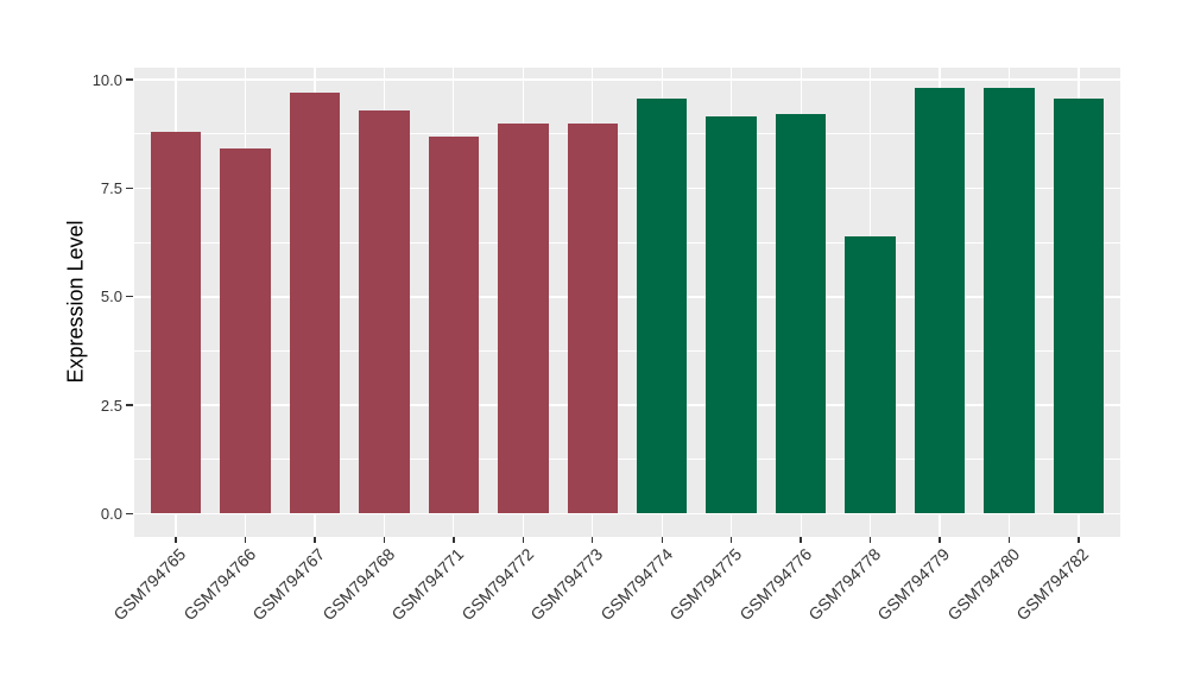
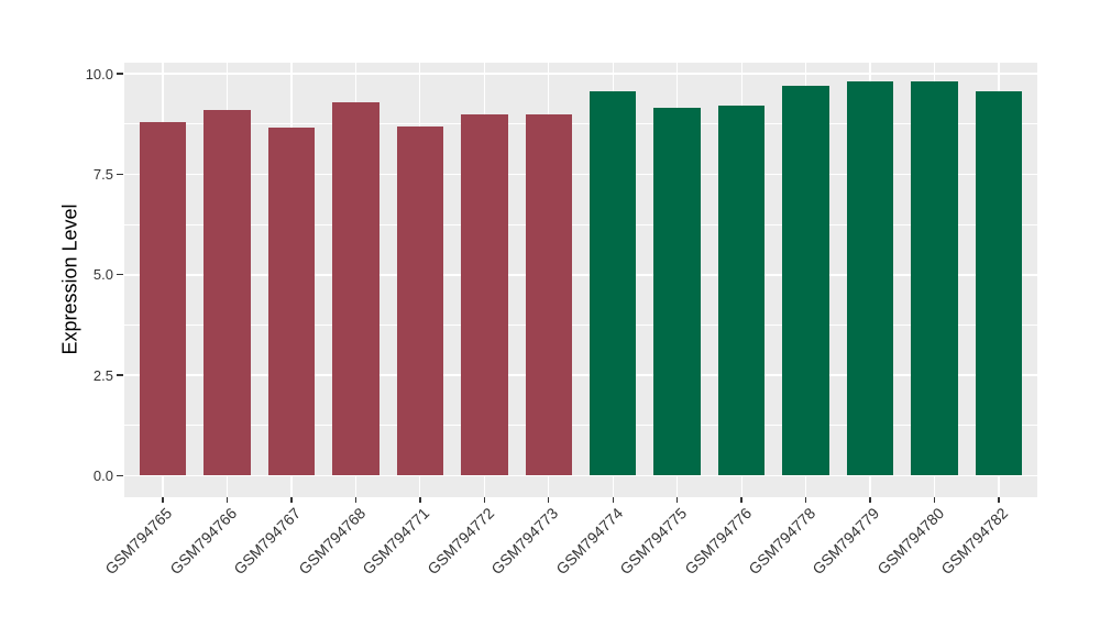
GSM794766: 8.4 -> 9.1
GSM794767: 9.7 -> 8.7
GSM794778: 6.4 -> 9.7
